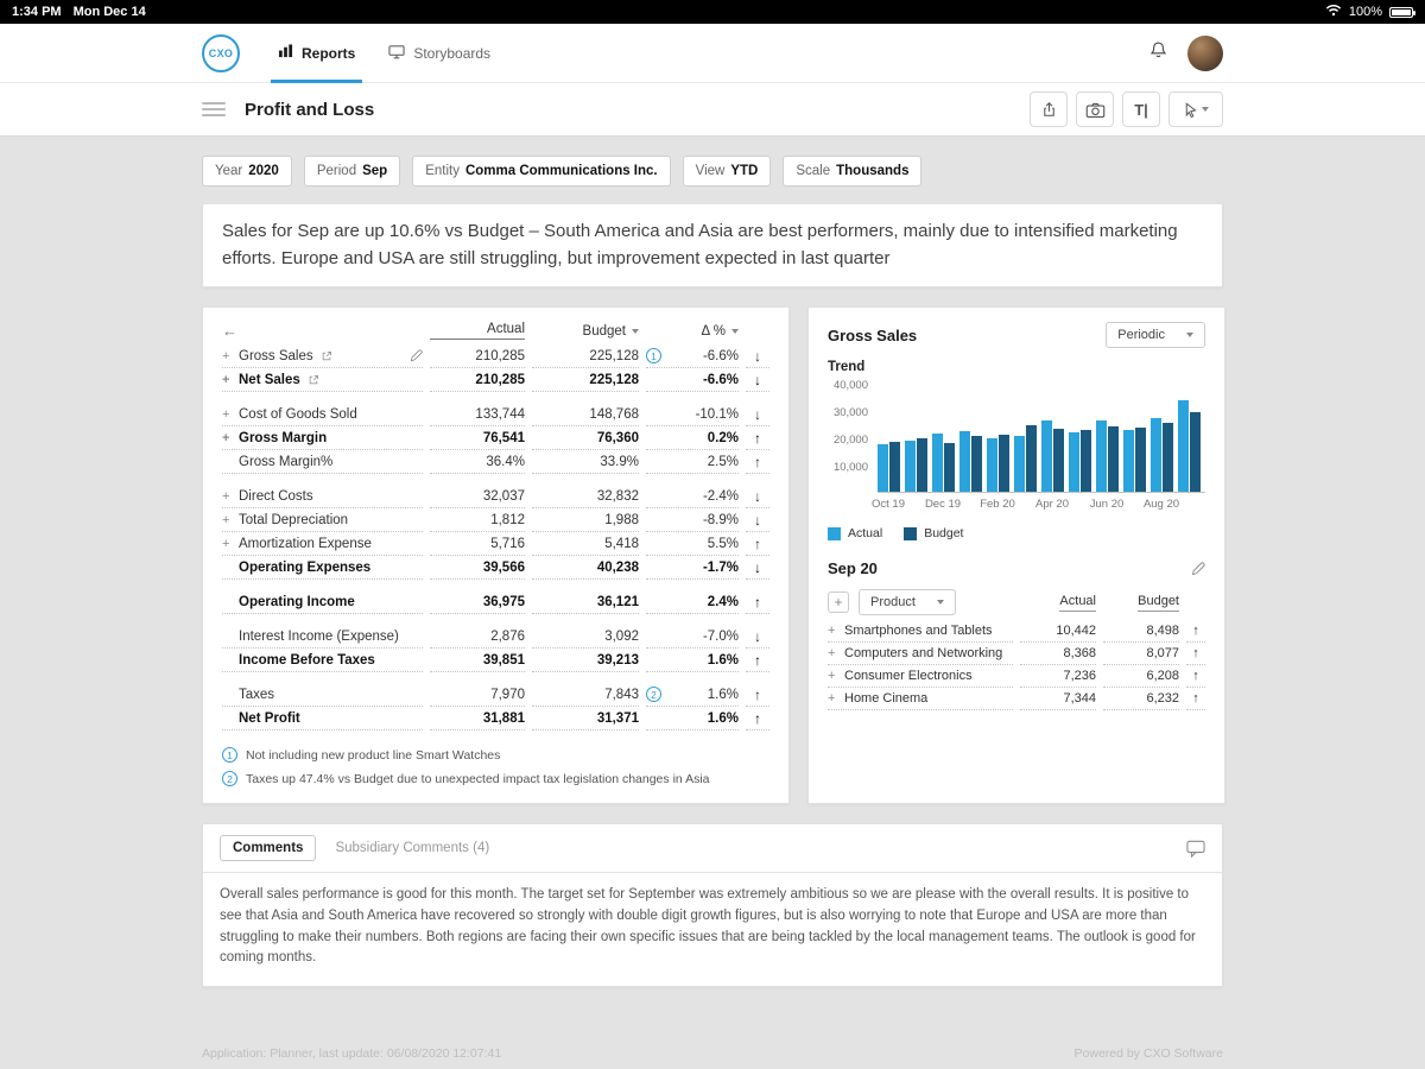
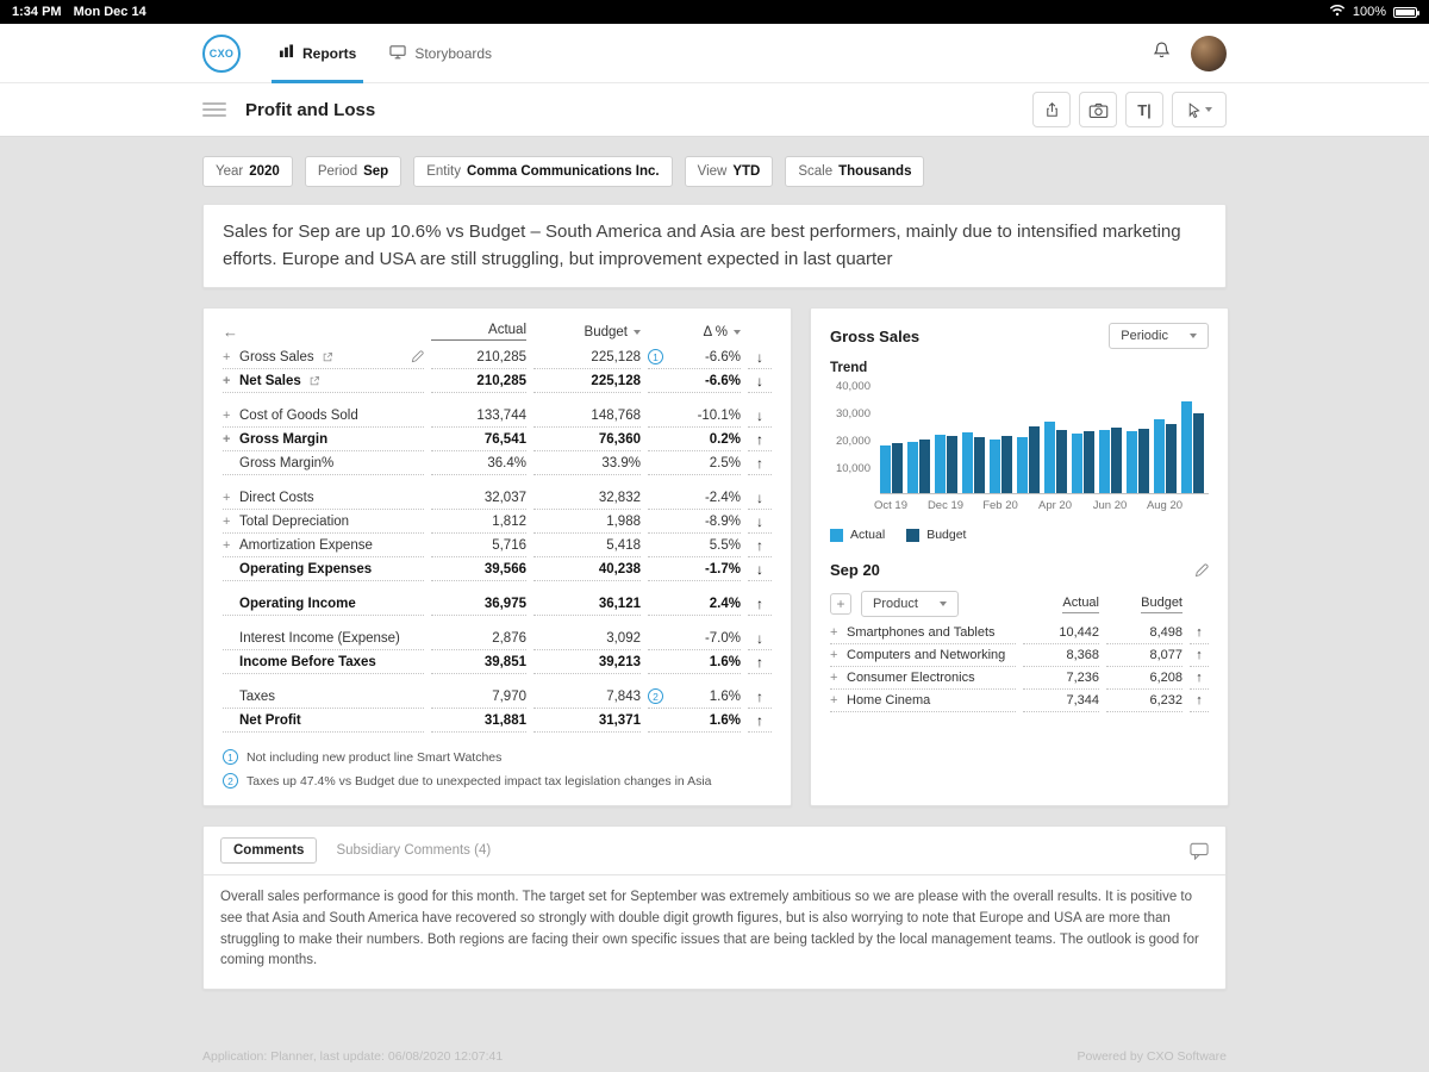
Budget/Dec 19: 18000 -> 21000
Actual/Jun 20: 26000 -> 23000
